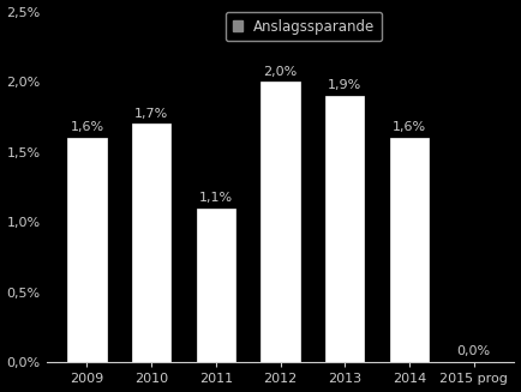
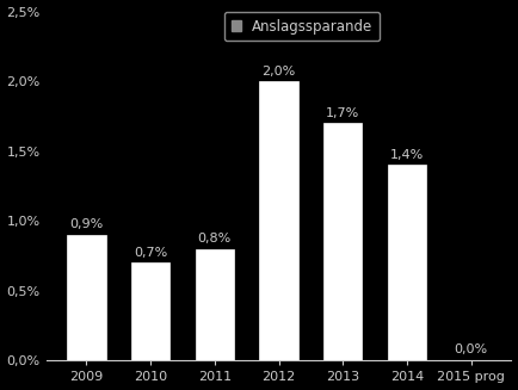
2009: 1,6% -> 0,9%
2010: 1,7% -> 0,7%
2011: 1,1% -> 0,8%
2013: 1,9% -> 1,7%
2014: 1,6% -> 1,4%
